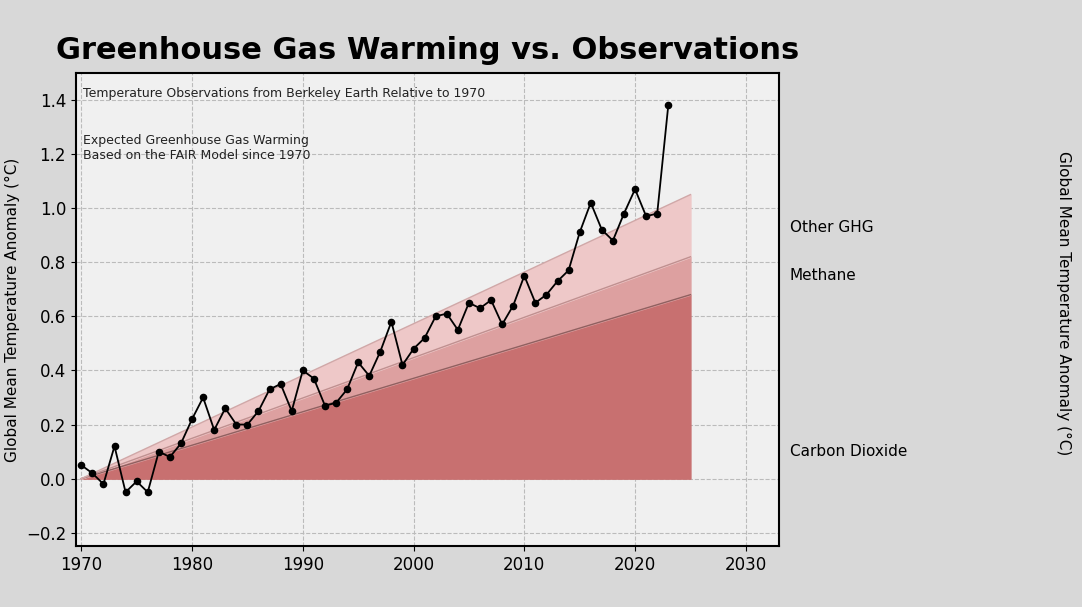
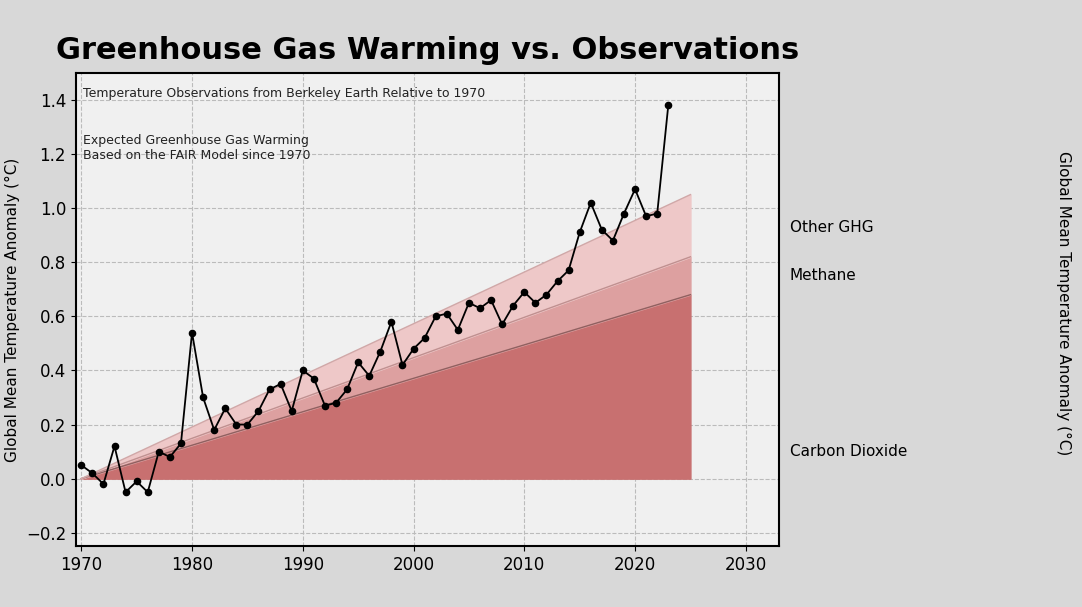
1980: 0.22 -> 0.54
2010: 0.75 -> 0.69
